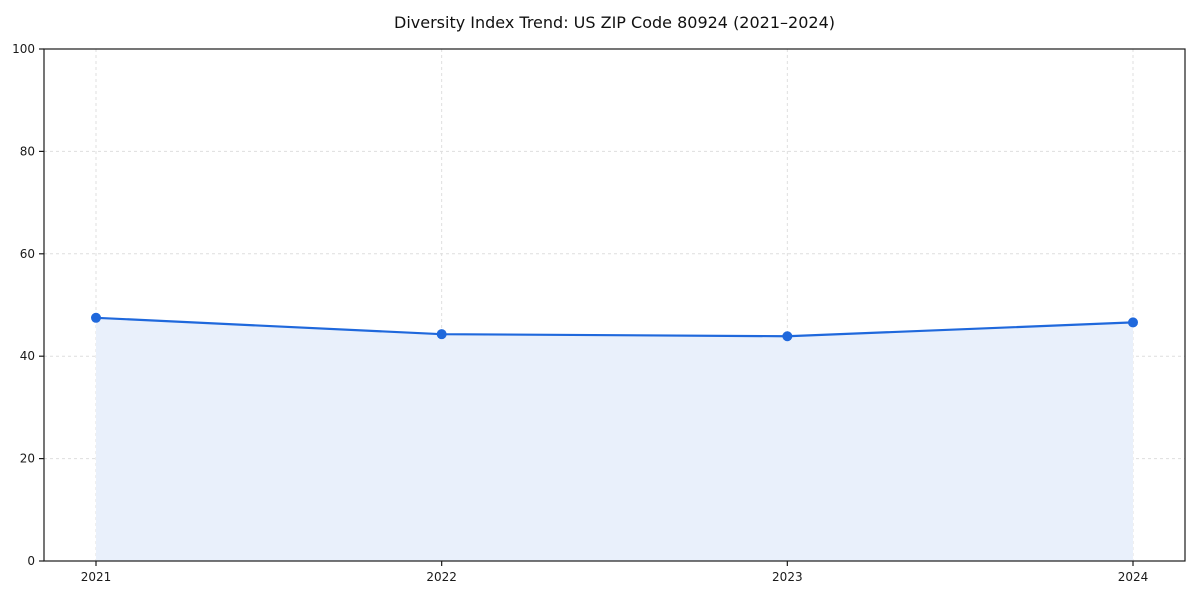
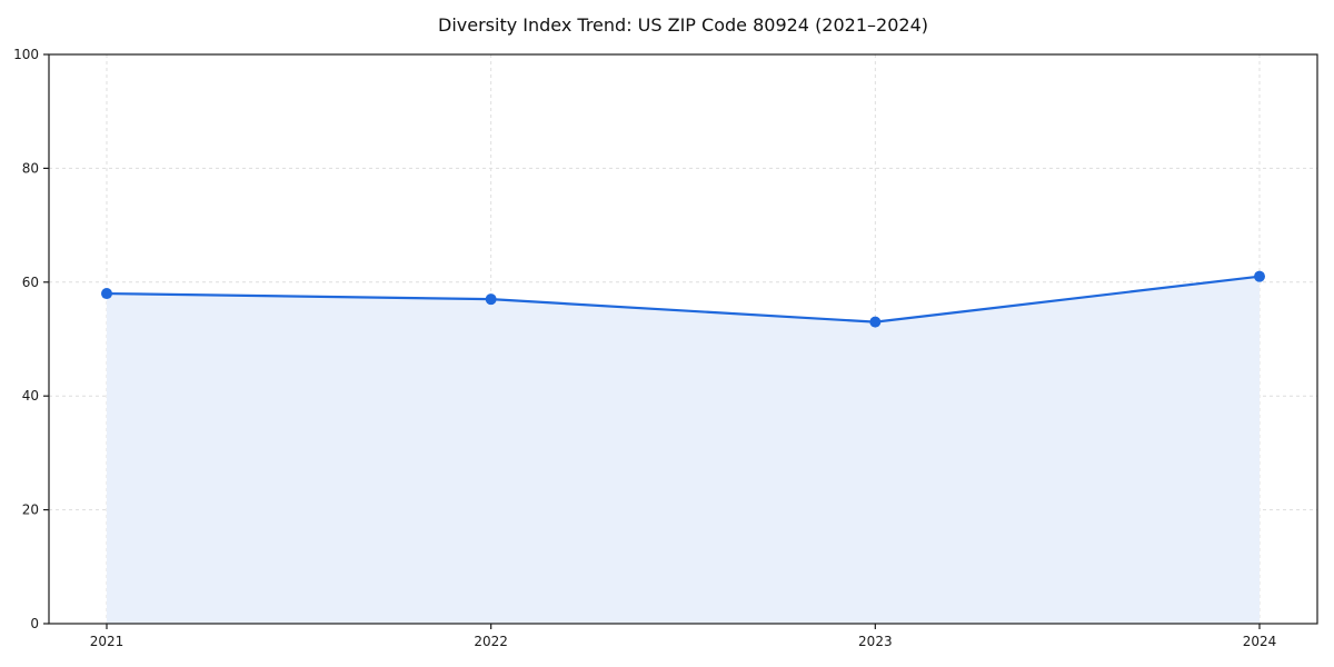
2021: 48 -> 58
2022: 44 -> 57
2023: 44 -> 53
2024: 47 -> 61
